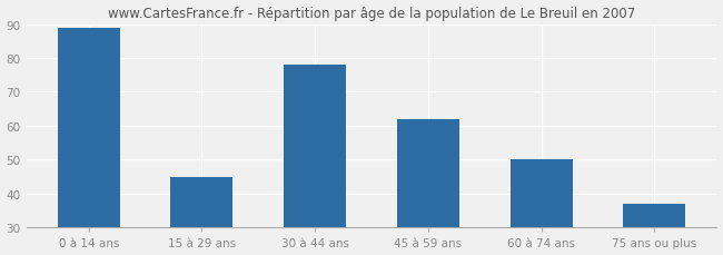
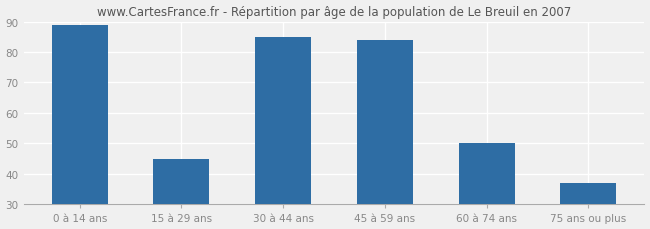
30 à 44 ans: 78 -> 85
45 à 59 ans: 62 -> 84
